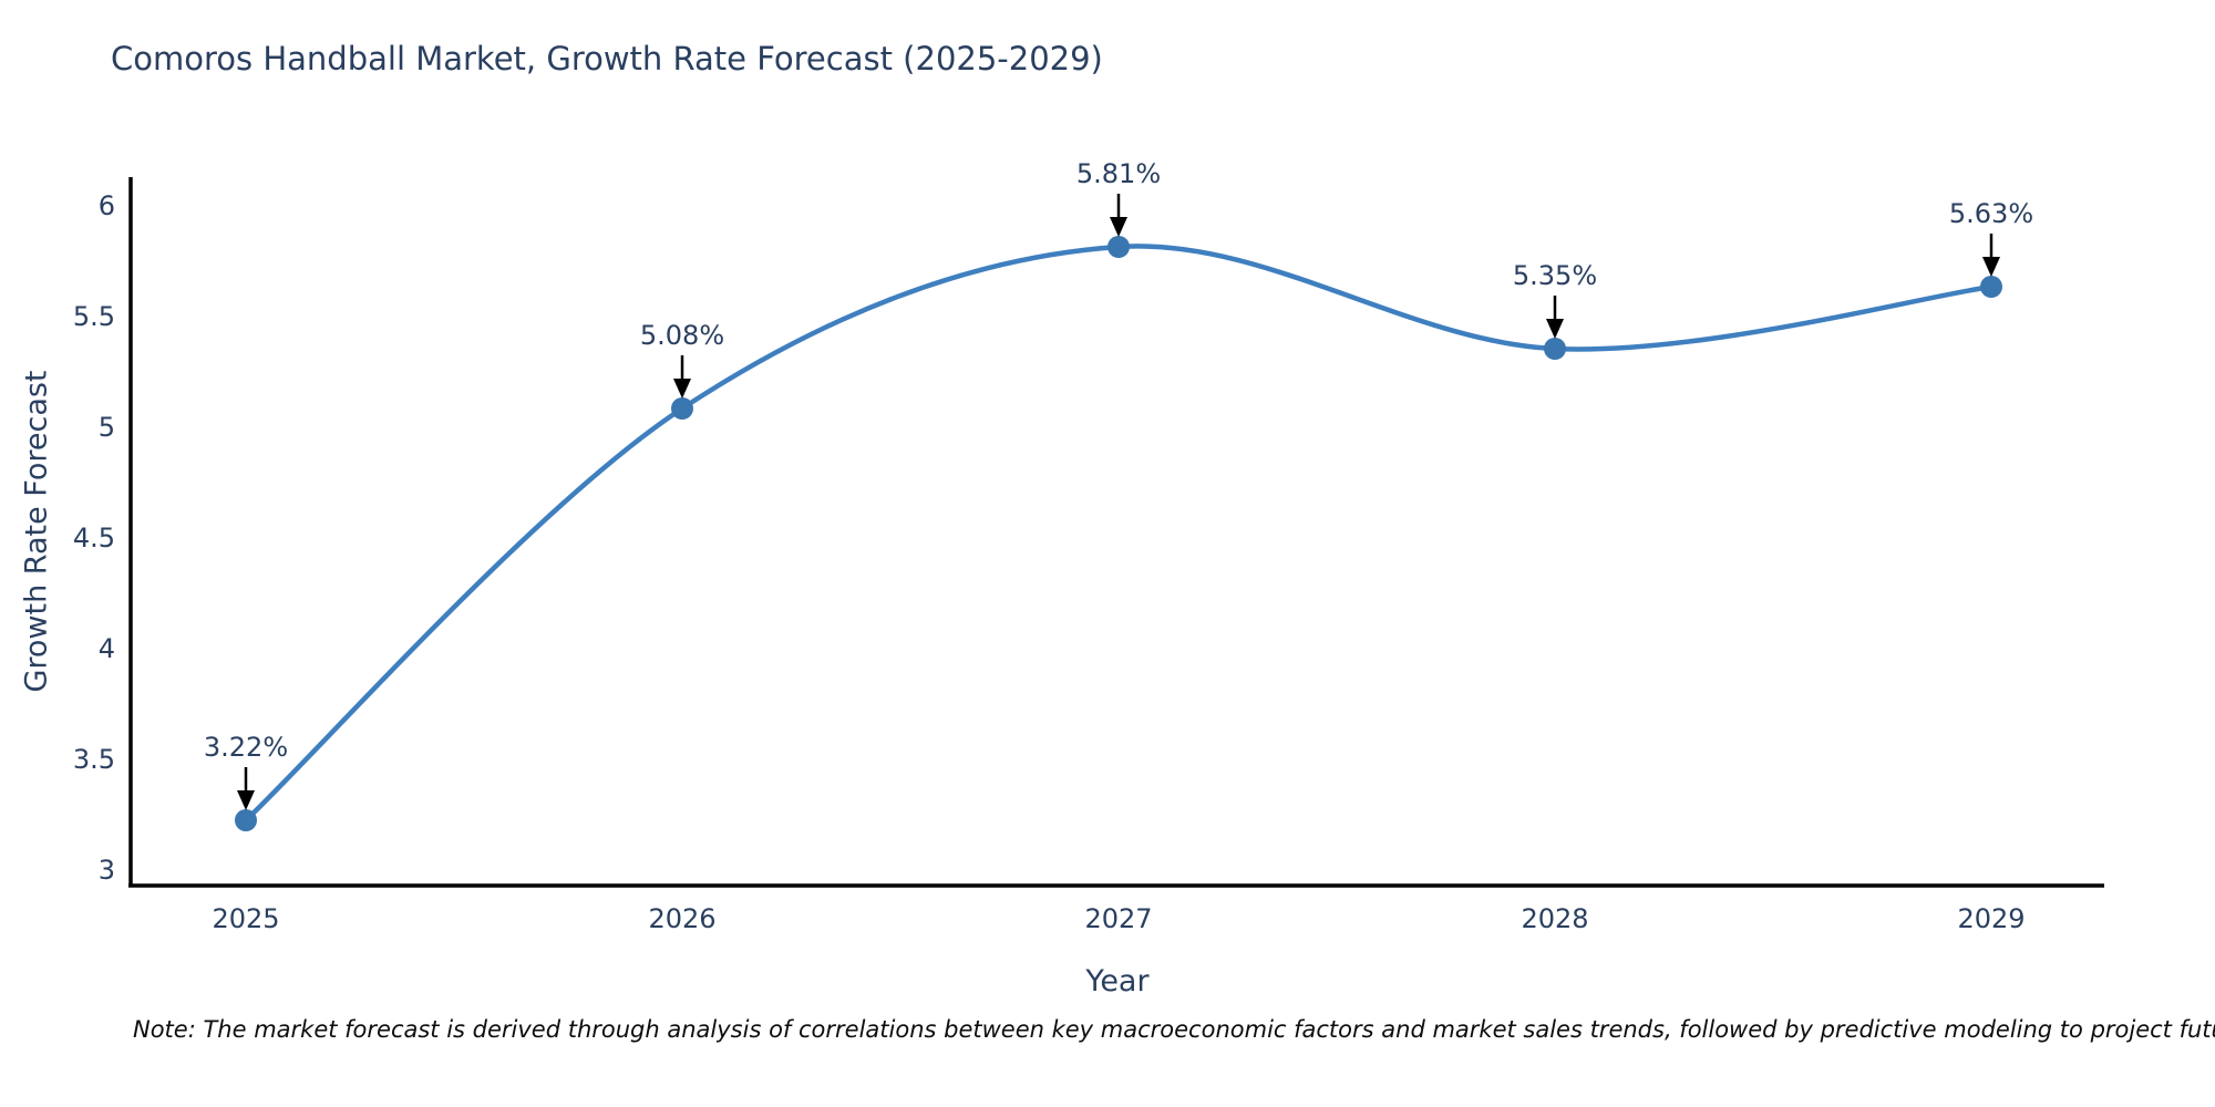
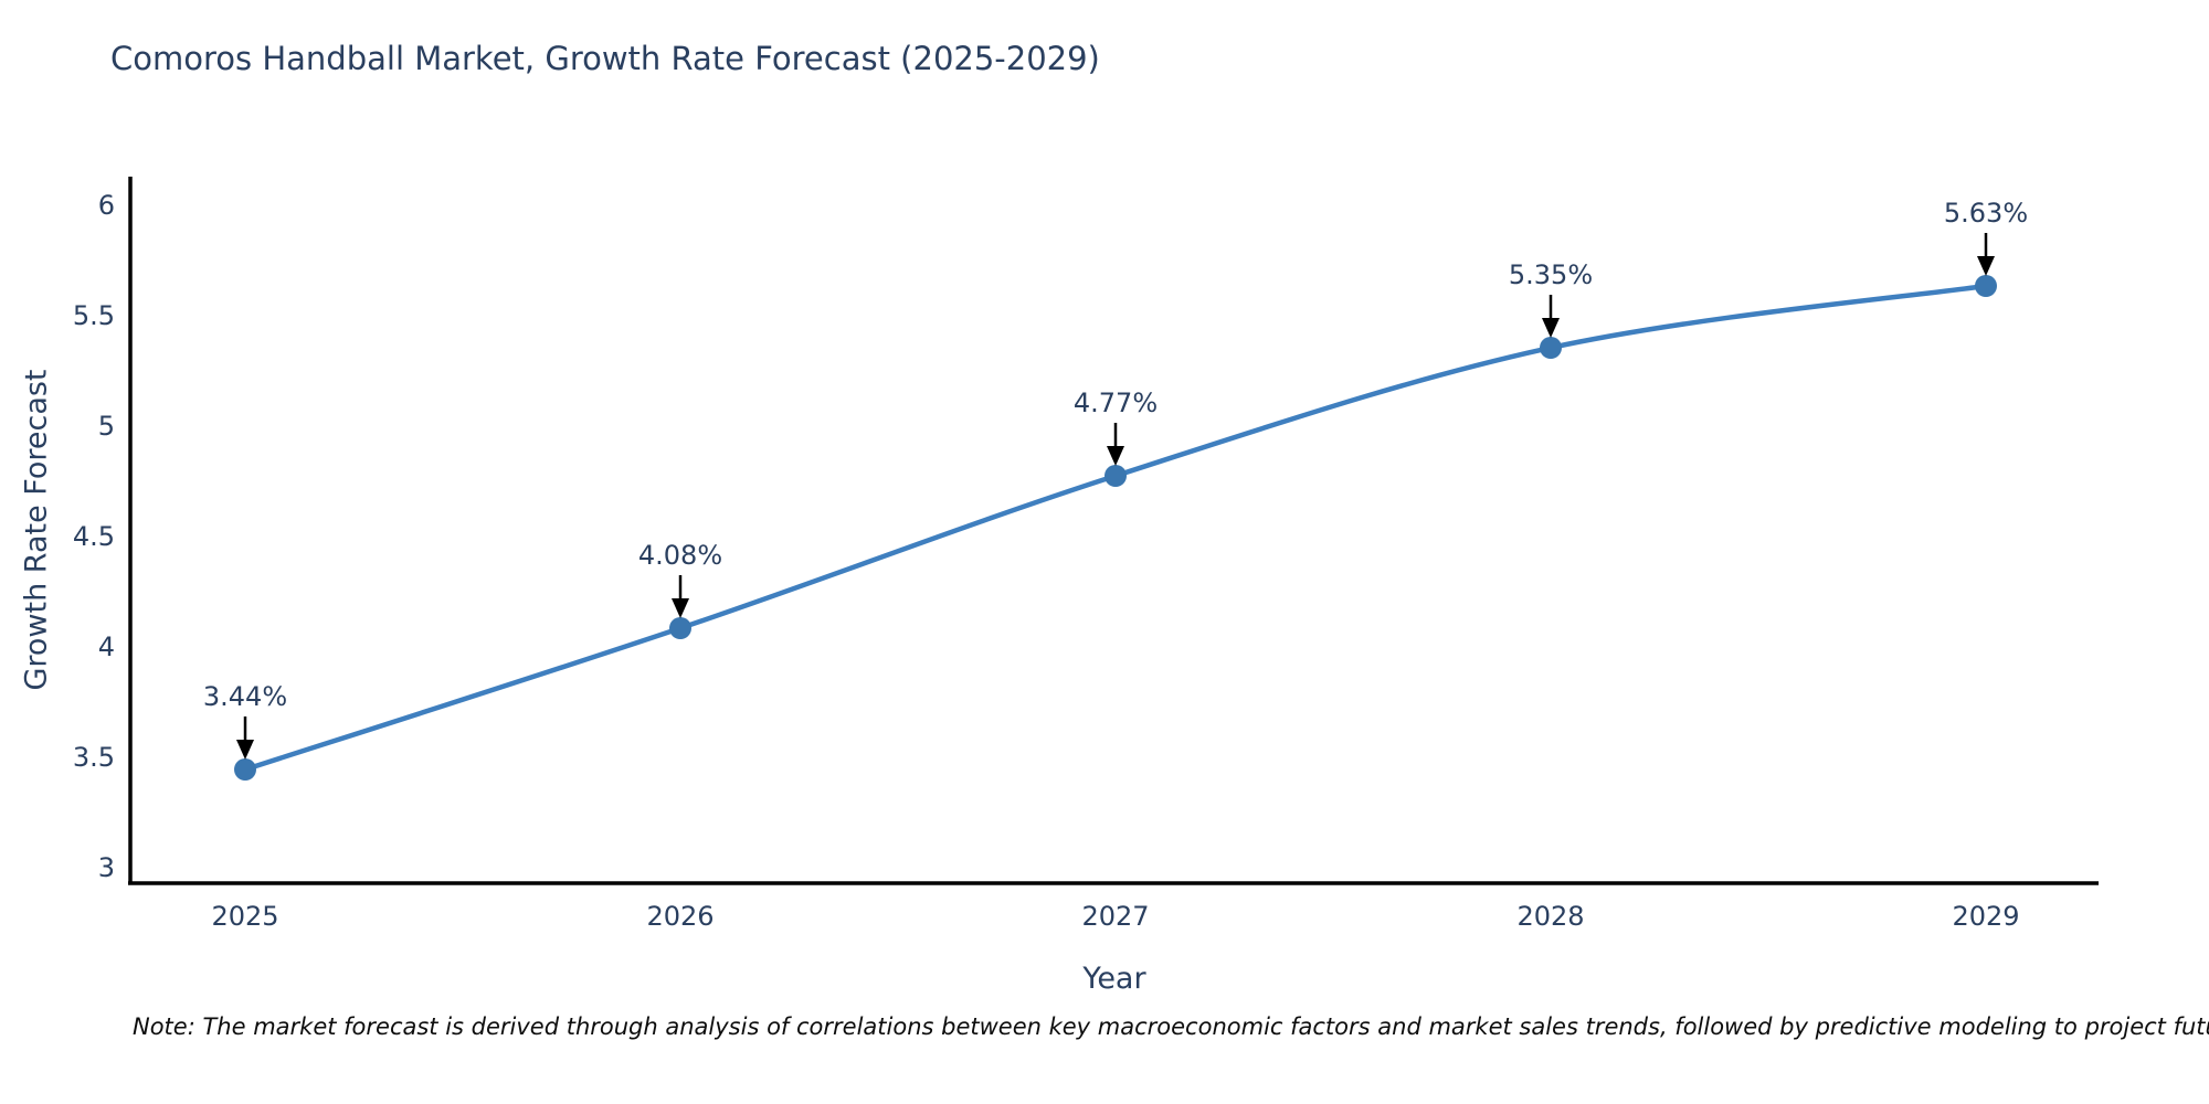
2025: 3.22% -> 3.44%
2026: 5.08% -> 4.08%
2027: 5.81% -> 4.77%
